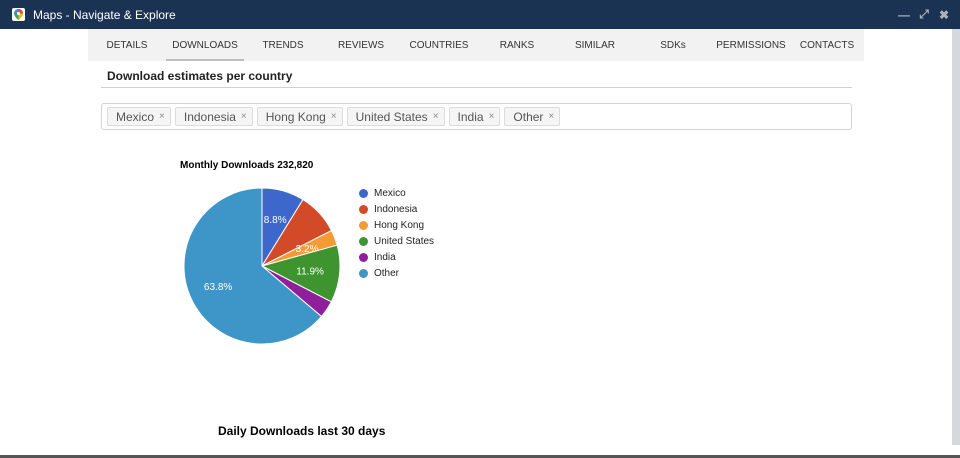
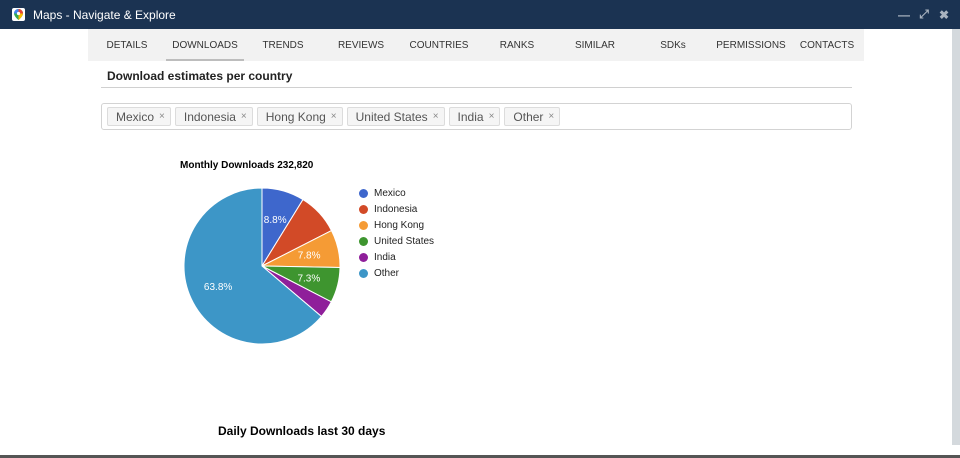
Hong Kong: 3.2% -> 7.8%
United States: 11.9% -> 7.3%
